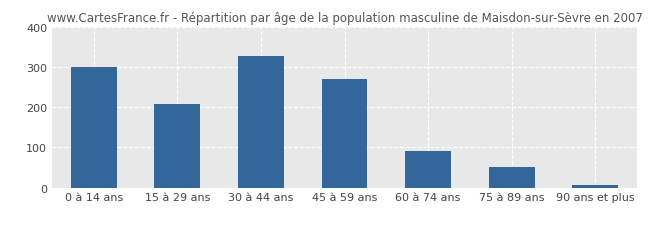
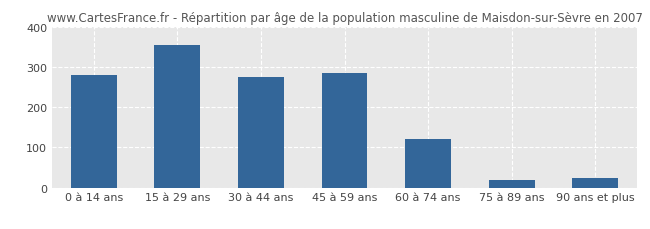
0 à 14 ans: 299 -> 280
15 à 29 ans: 208 -> 355
30 à 44 ans: 328 -> 275
45 à 59 ans: 270 -> 285
60 à 74 ans: 91 -> 120
75 à 89 ans: 50 -> 20
90 ans et plus: 7 -> 25
